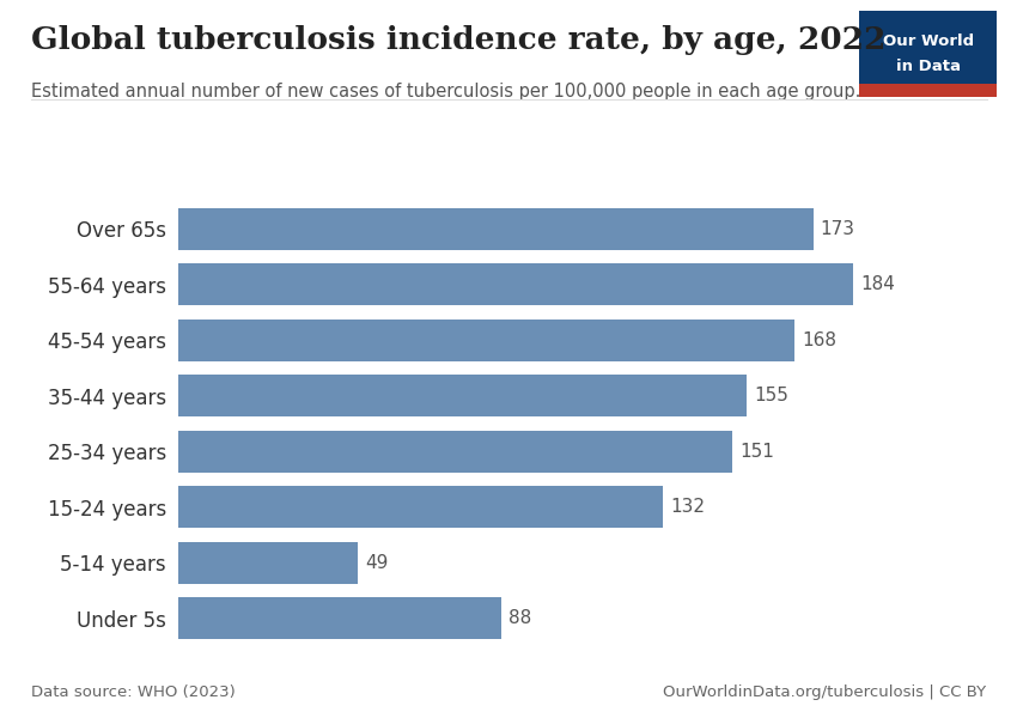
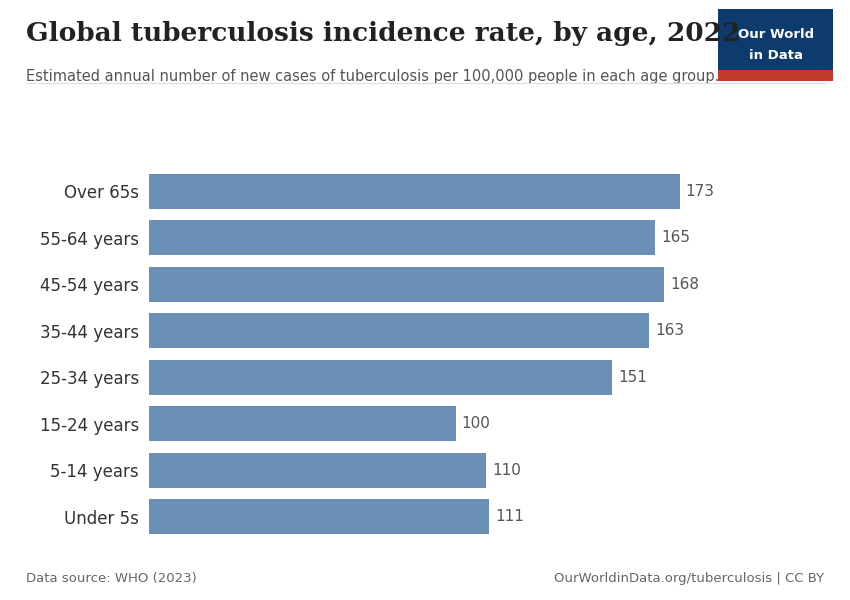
55-64 years: 184 -> 165
35-44 years: 155 -> 163
15-24 years: 132 -> 100
5-14 years: 49 -> 110
Under 5s: 88 -> 111
